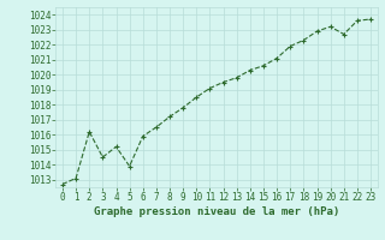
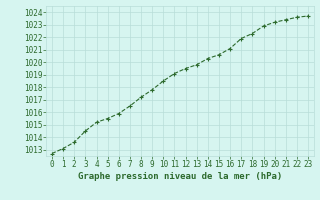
2: 1016.2 -> 1013.6
5: 1013.9 -> 1015.5
21: 1022.7 -> 1023.4
